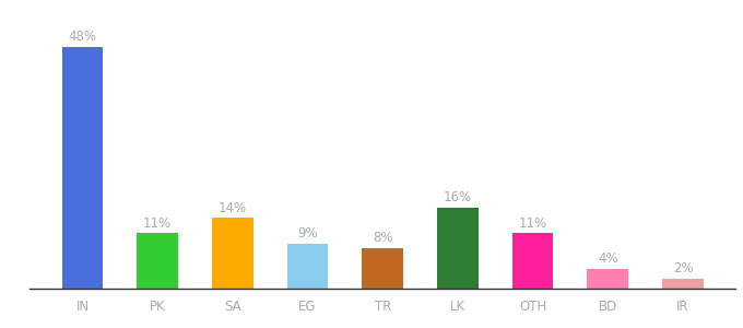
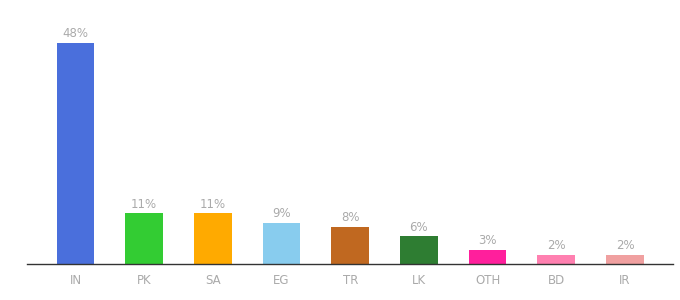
SA: 14% -> 11%
LK: 16% -> 6%
OTH: 11% -> 3%
BD: 4% -> 2%
